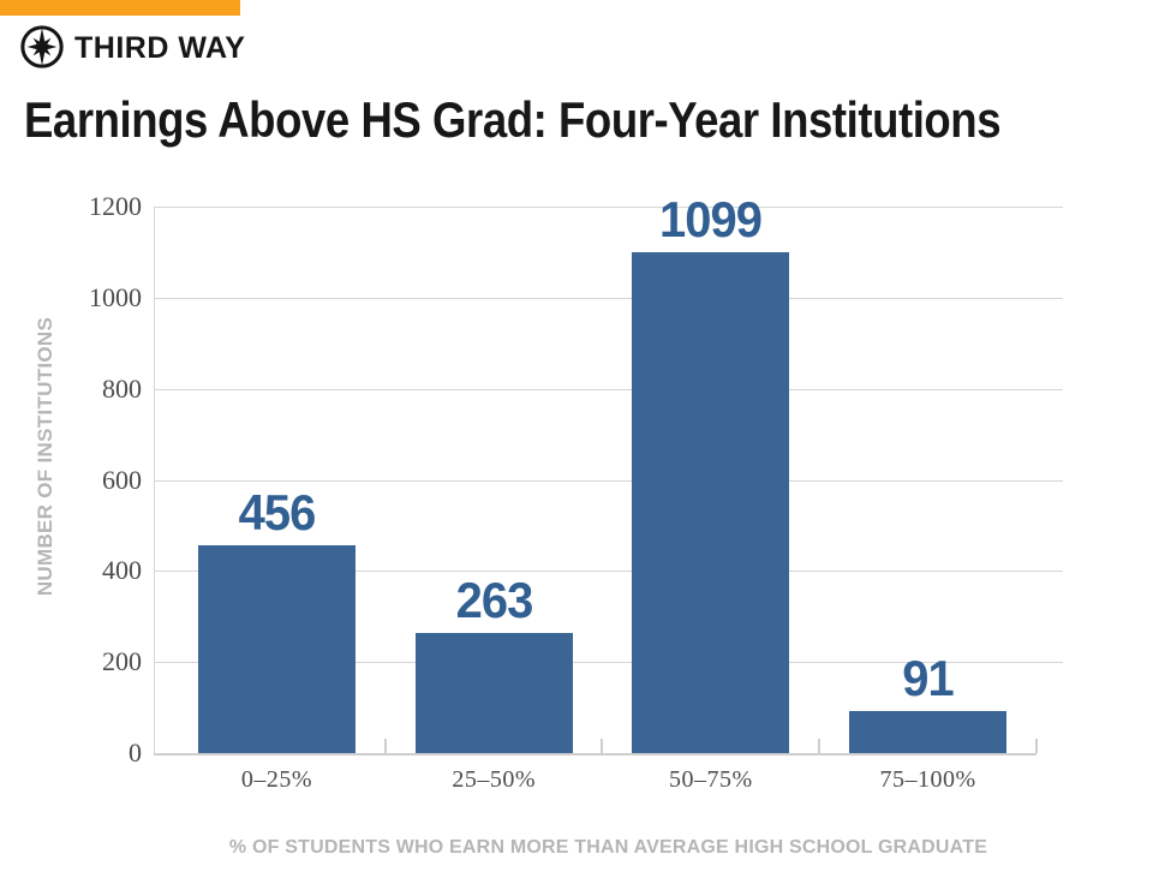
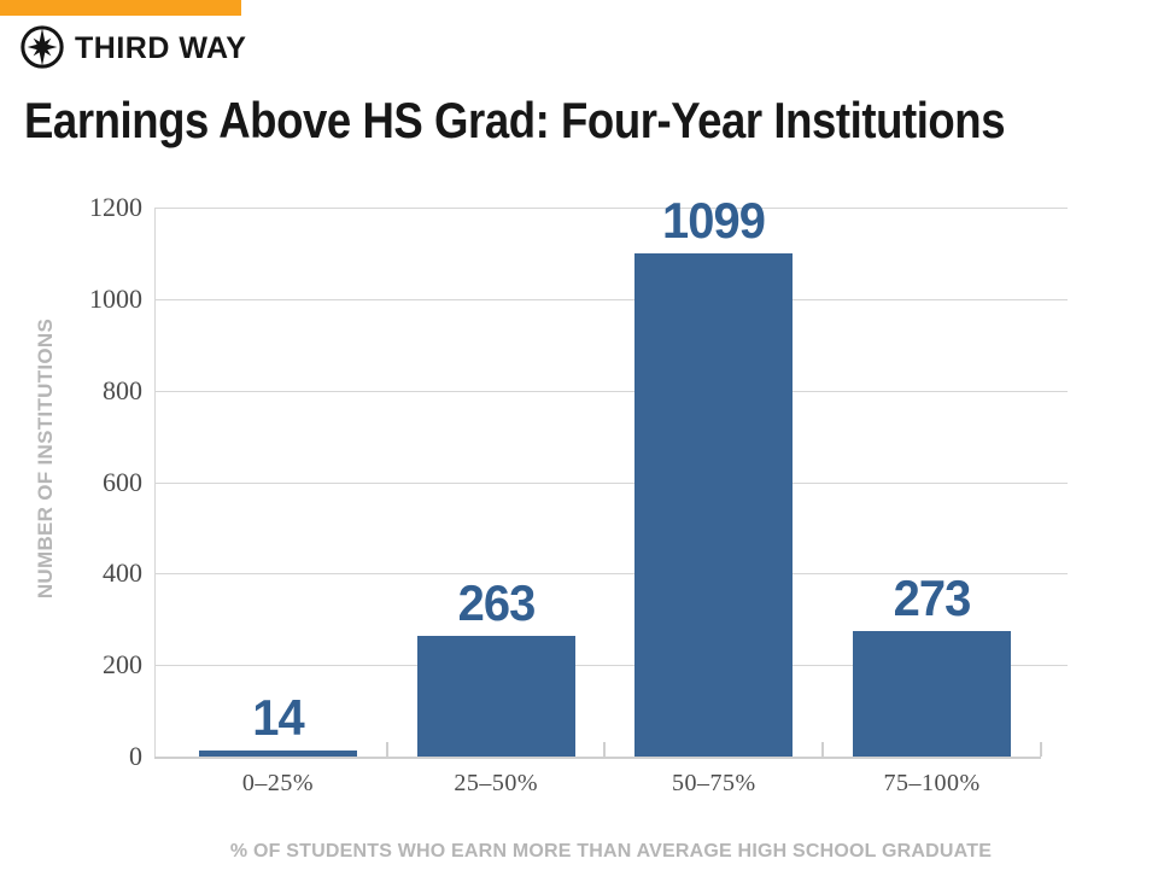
0–25%: 456 -> 14
75–100%: 91 -> 273
